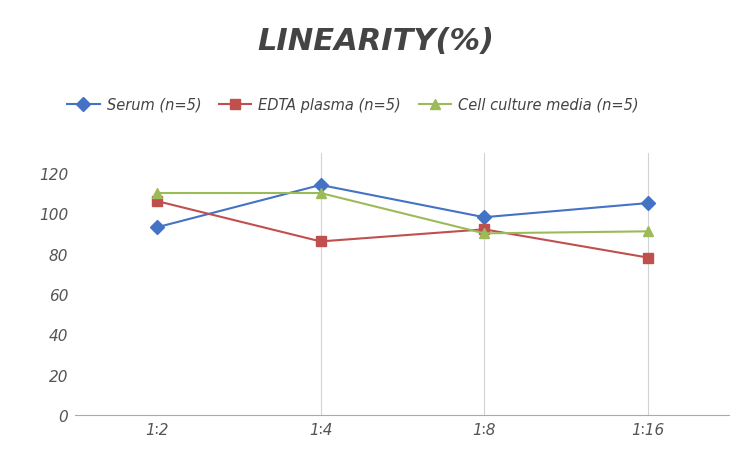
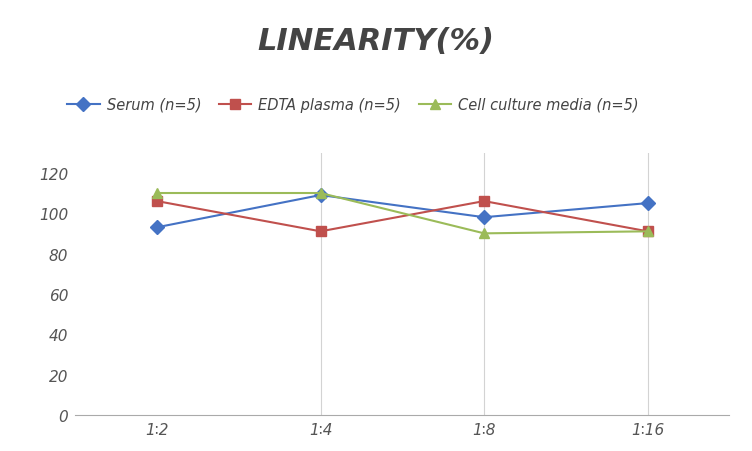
Serum (n=5)/1∶4: 114 -> 109
EDTA plasma (n=5)/1∶4: 86 -> 91
EDTA plasma (n=5)/1∶8: 92 -> 106
EDTA plasma (n=5)/1∶16: 78 -> 91
